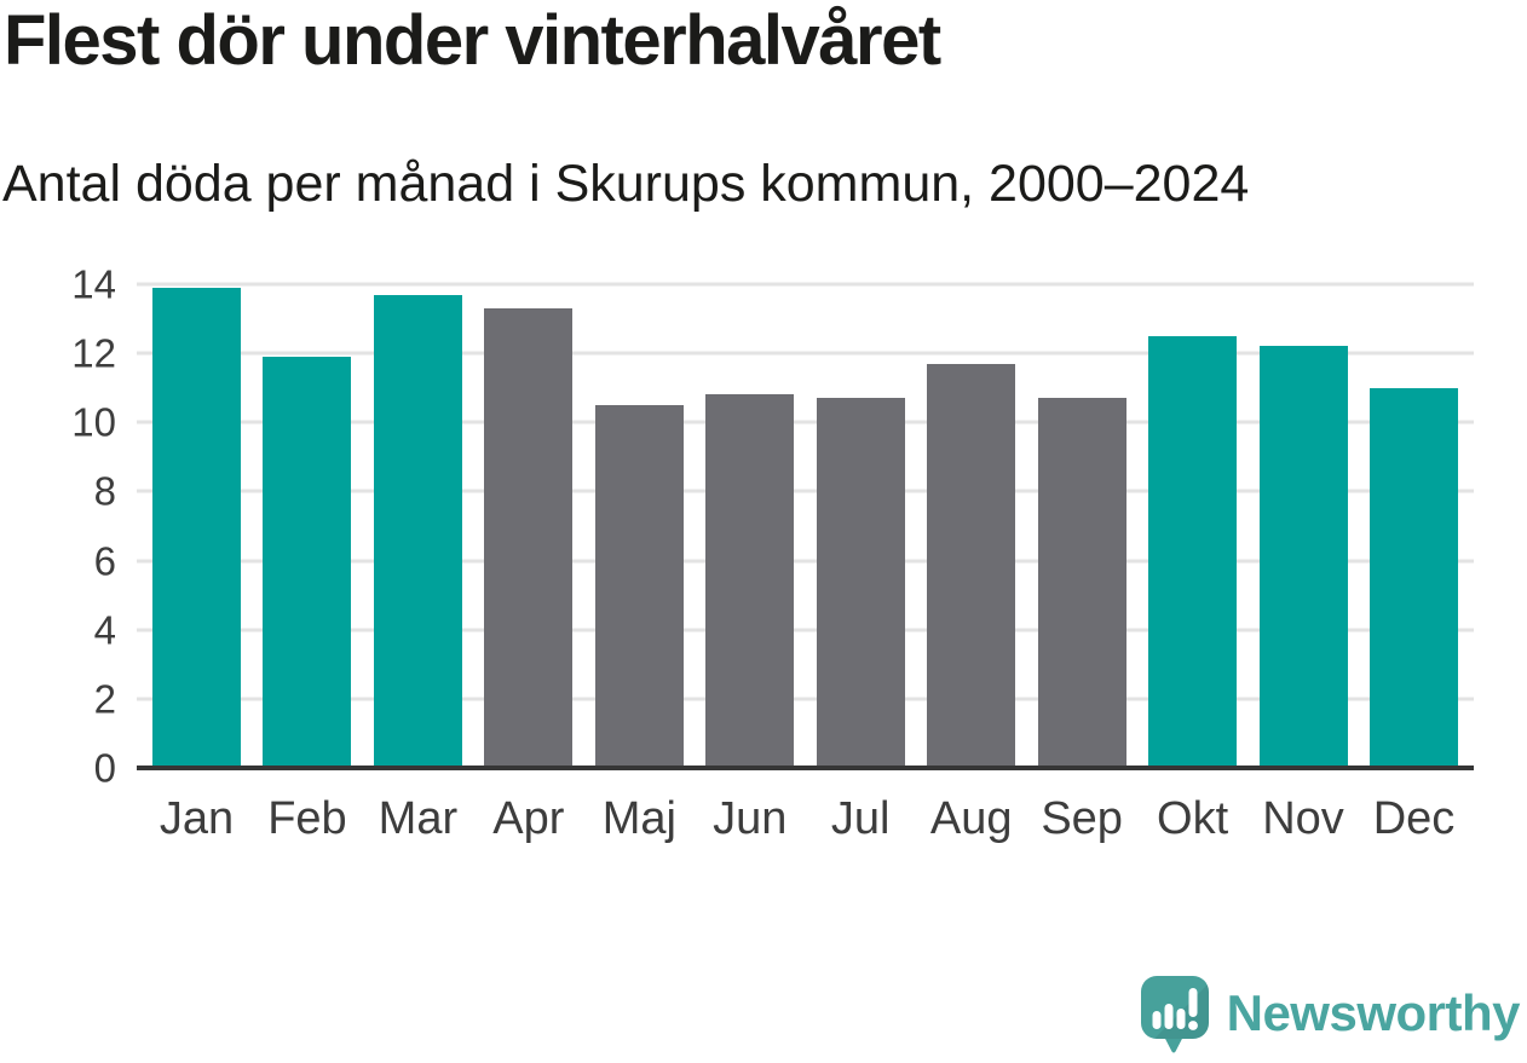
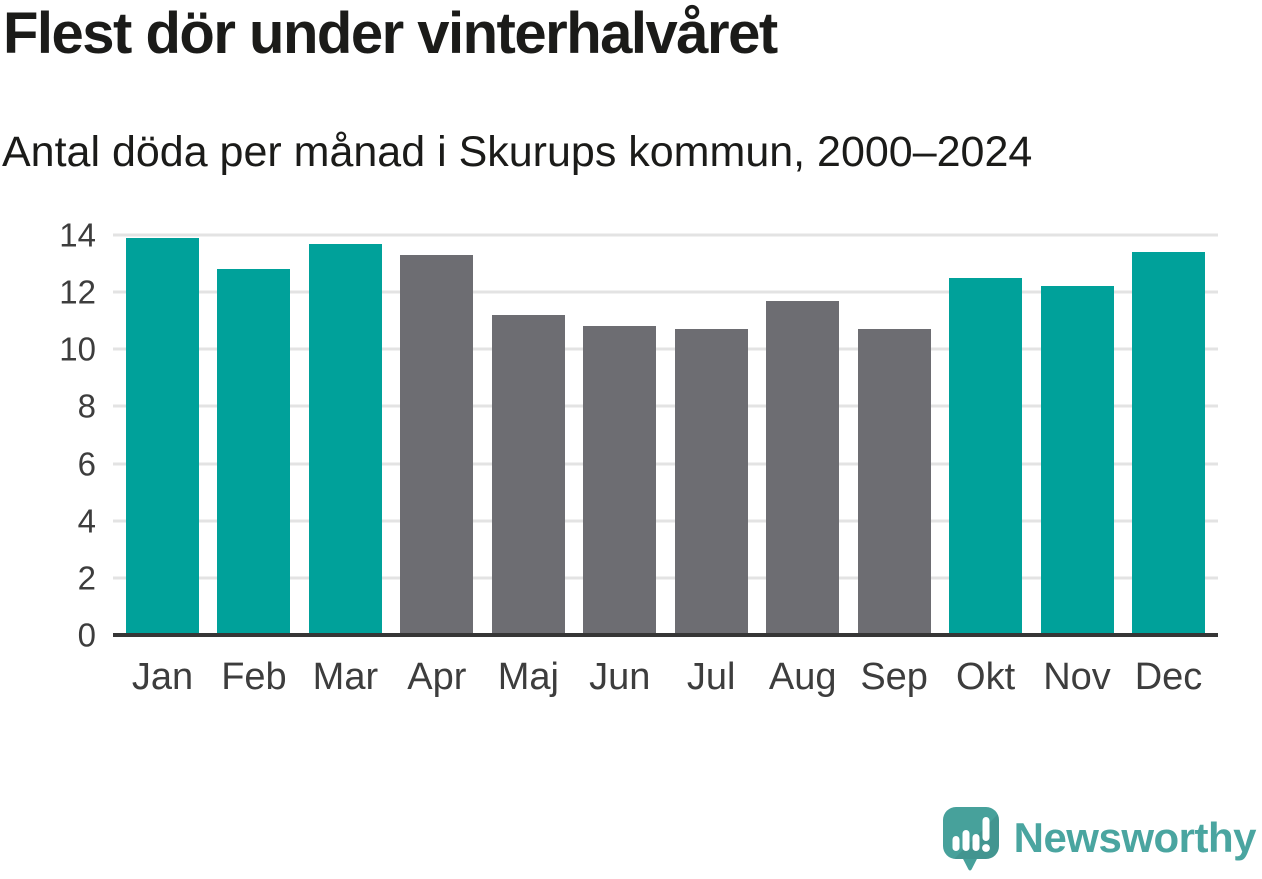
Feb: 11.9 -> 12.8
Maj: 10.5 -> 11.2
Dec: 11.0 -> 13.4
